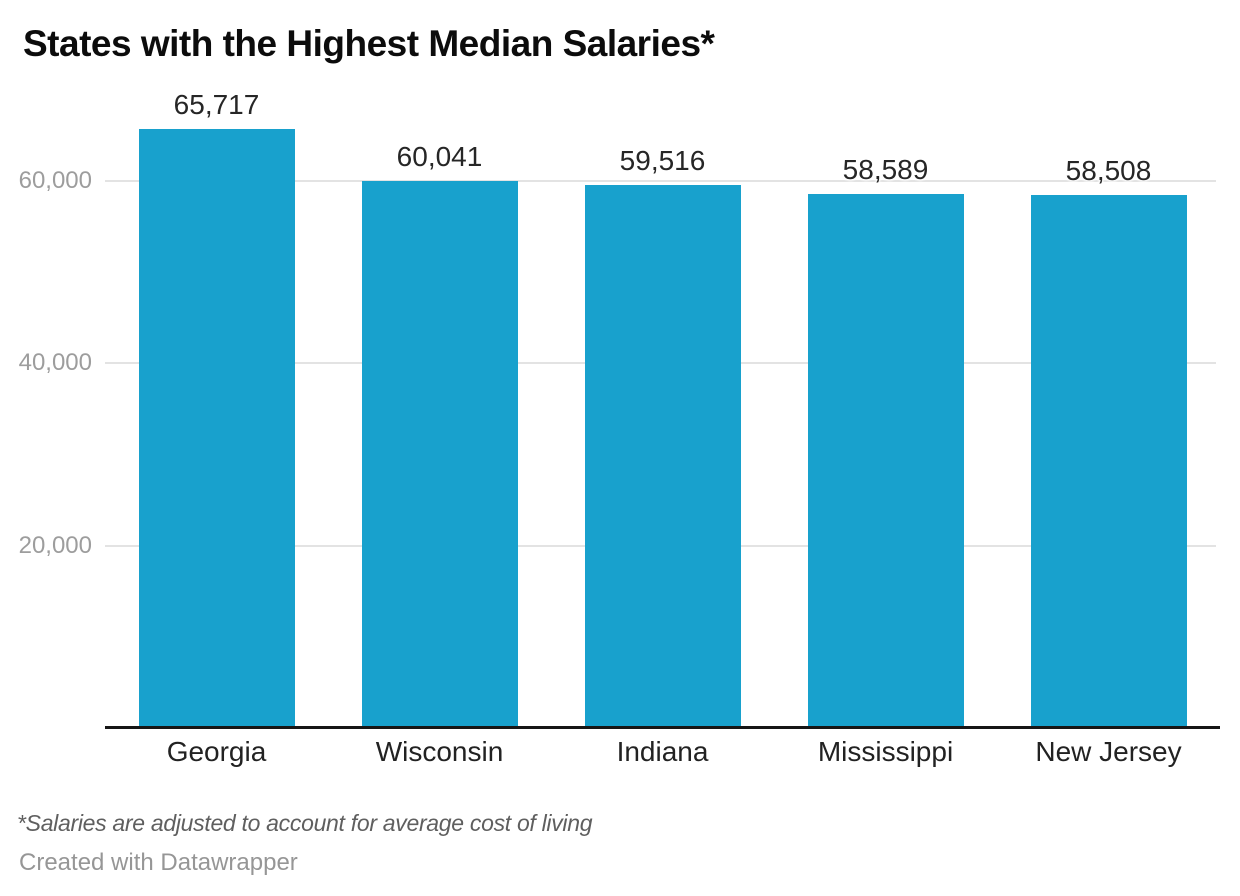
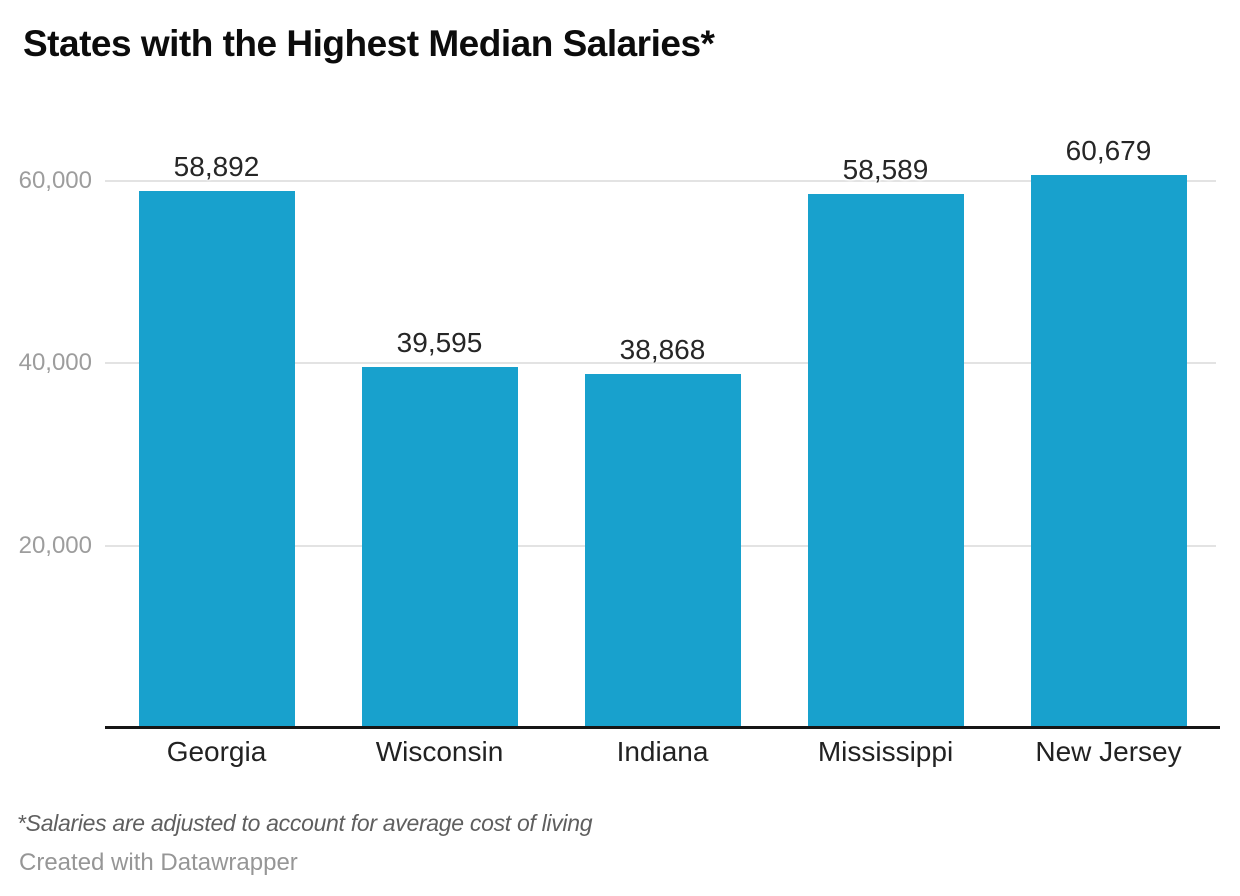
Georgia: 65,717 -> 58,892
Wisconsin: 60,041 -> 39,595
Indiana: 59,516 -> 38,868
New Jersey: 58,508 -> 60,679
